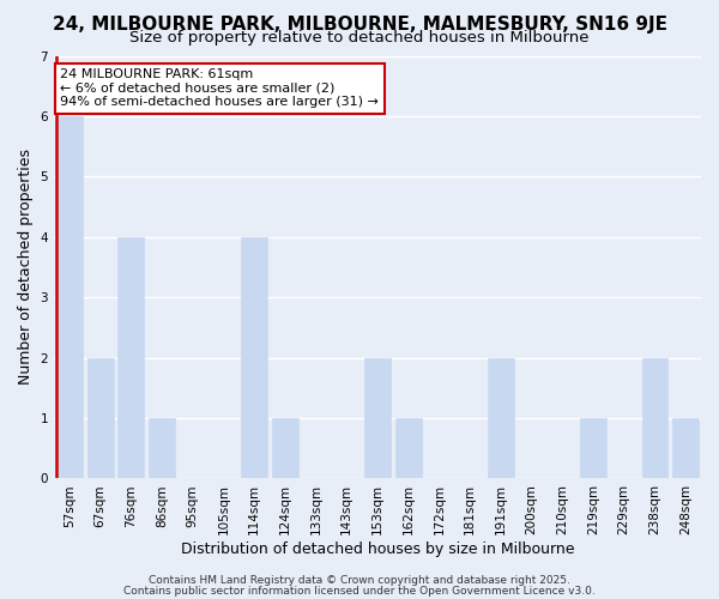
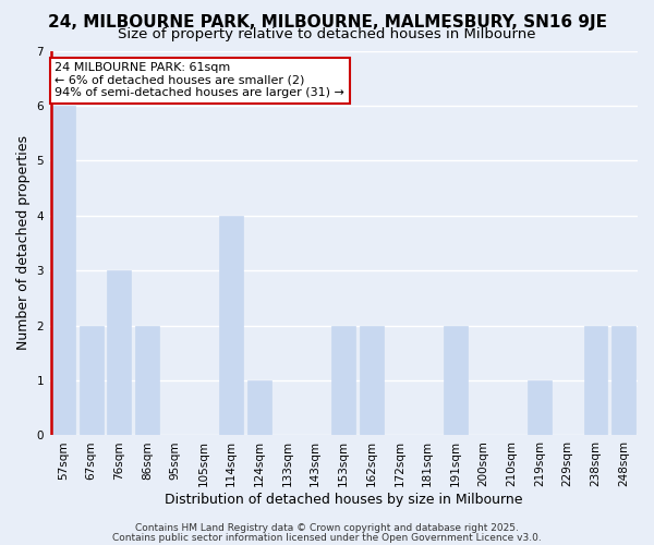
76sqm: 4 -> 3
86sqm: 1 -> 2
162sqm: 1 -> 2
248sqm: 1 -> 2
